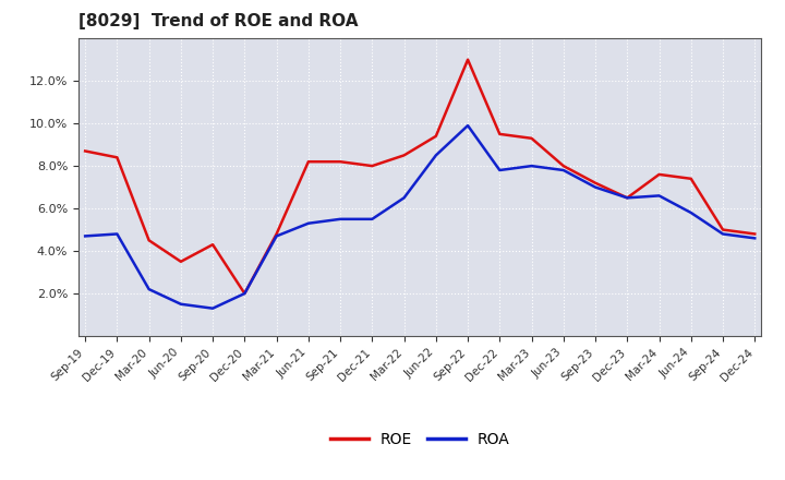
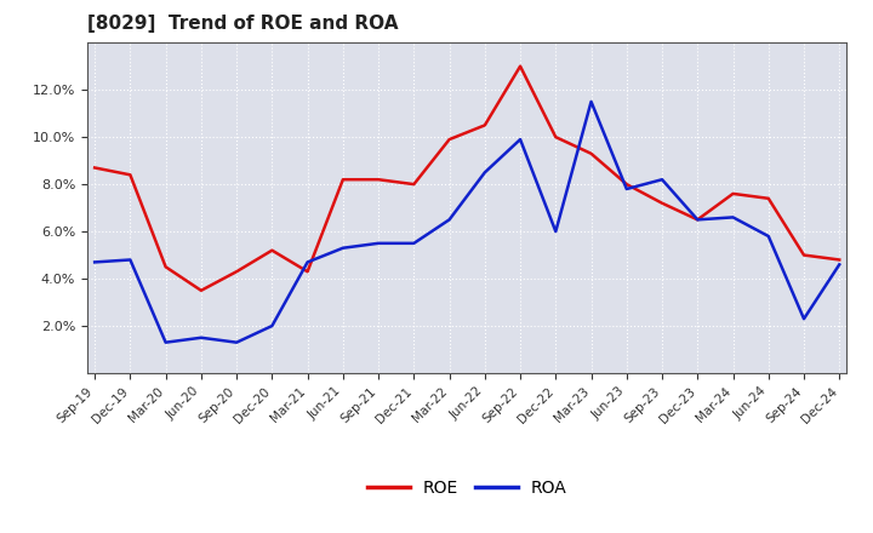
ROA/Mar-20: 2.2% -> 1.3%
ROE/Dec-20: 2.0% -> 5.2%
ROE/Mar-21: 4.8% -> 4.3%
ROE/Mar-22: 8.5% -> 9.9%
ROE/Jun-22: 9.4% -> 10.5%
ROE/Dec-22: 9.5% -> 10.0%
ROA/Dec-22: 7.8% -> 6.0%
ROA/Mar-23: 8.0% -> 11.5%
ROA/Sep-23: 7.0% -> 8.2%
ROA/Sep-24: 4.8% -> 2.3%
